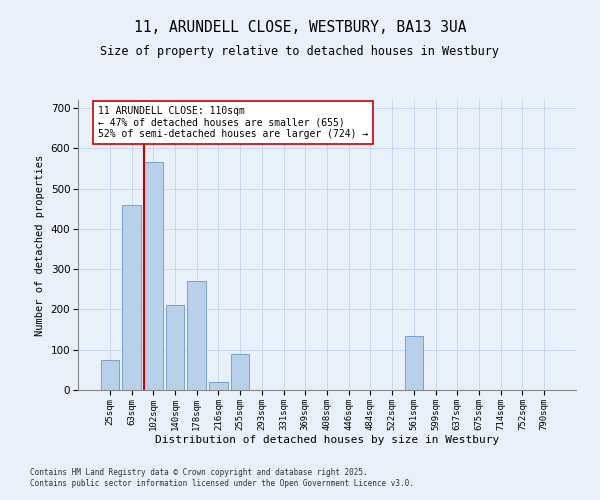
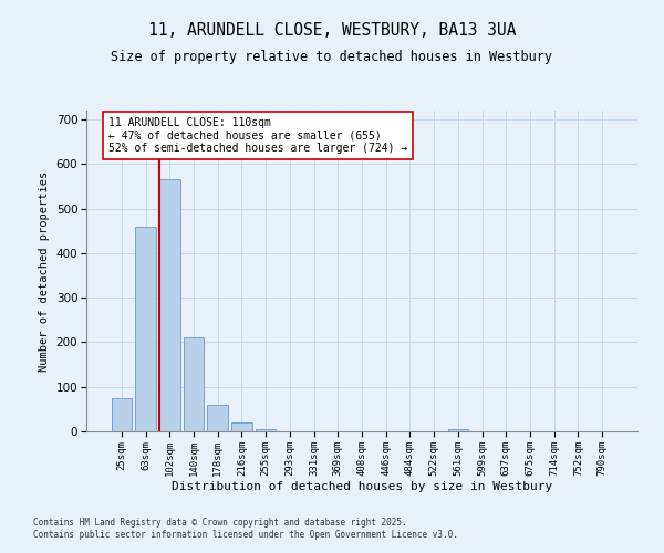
178sqm: 270 -> 60
255sqm: 90 -> 5
561sqm: 135 -> 5
